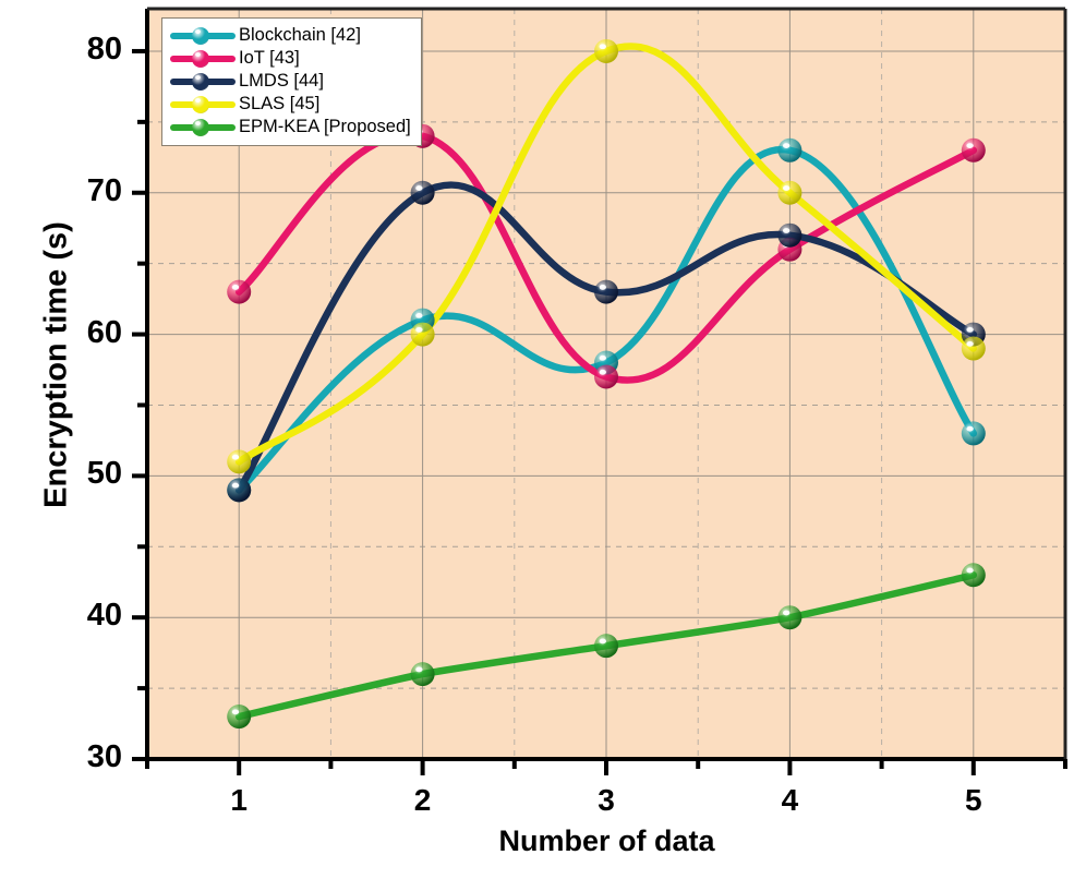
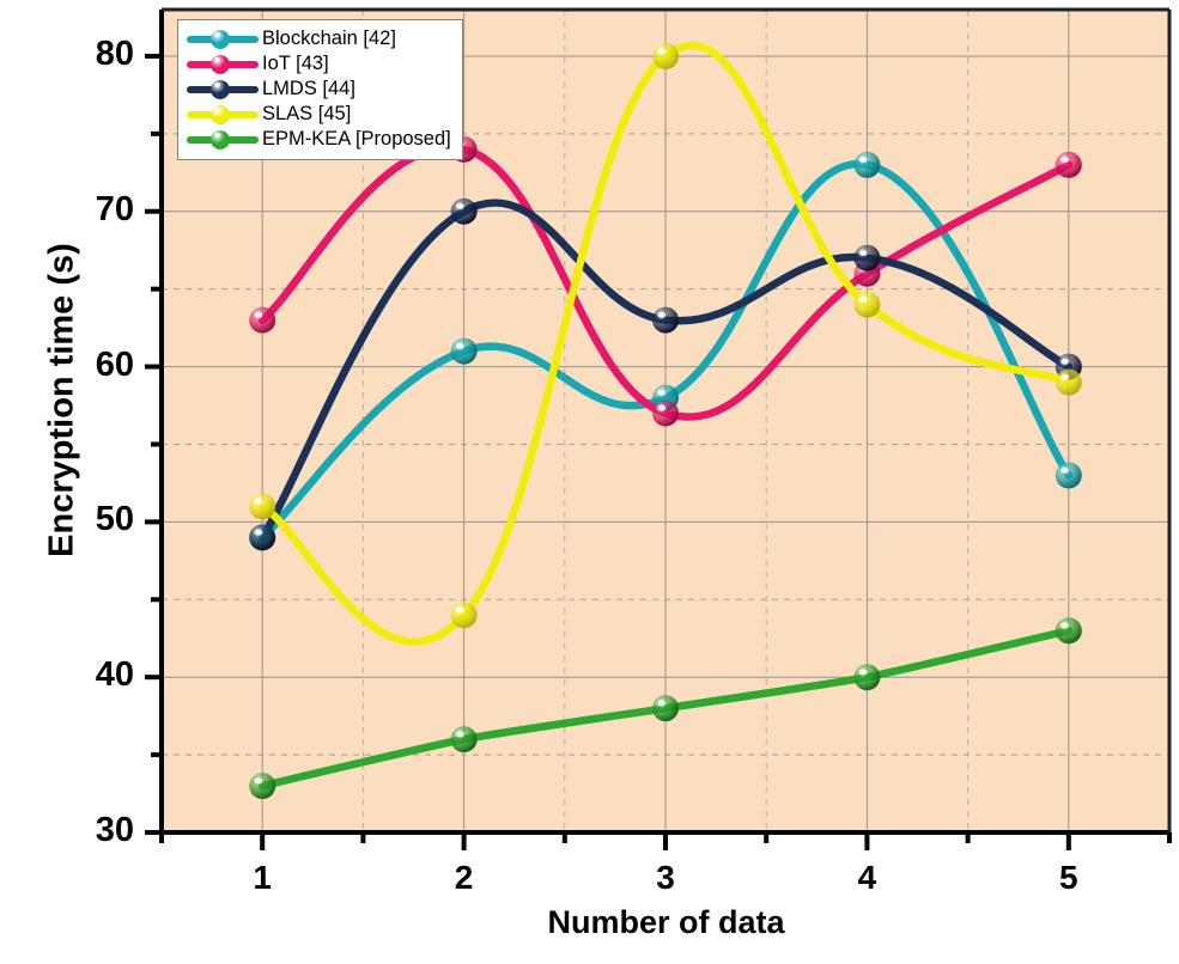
SLAS [45]/2: 60 -> 44
SLAS [45]/4: 70 -> 64
